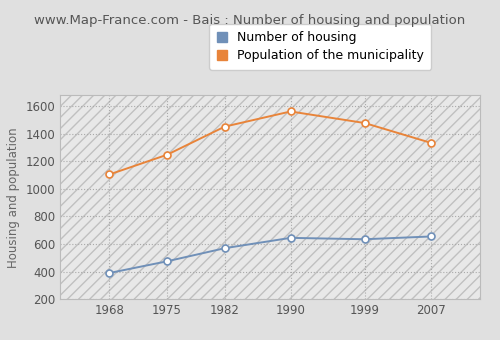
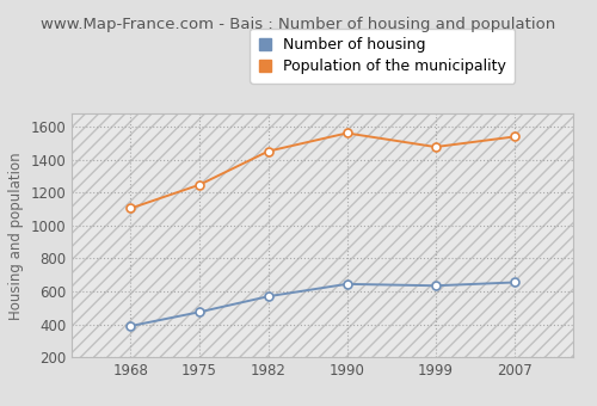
Population of the municipality/2007: 1340 -> 1540
